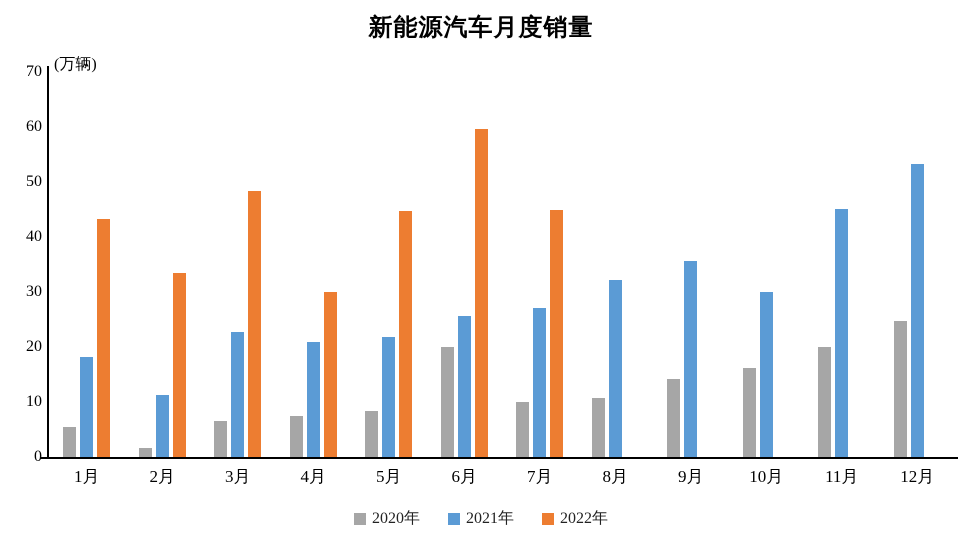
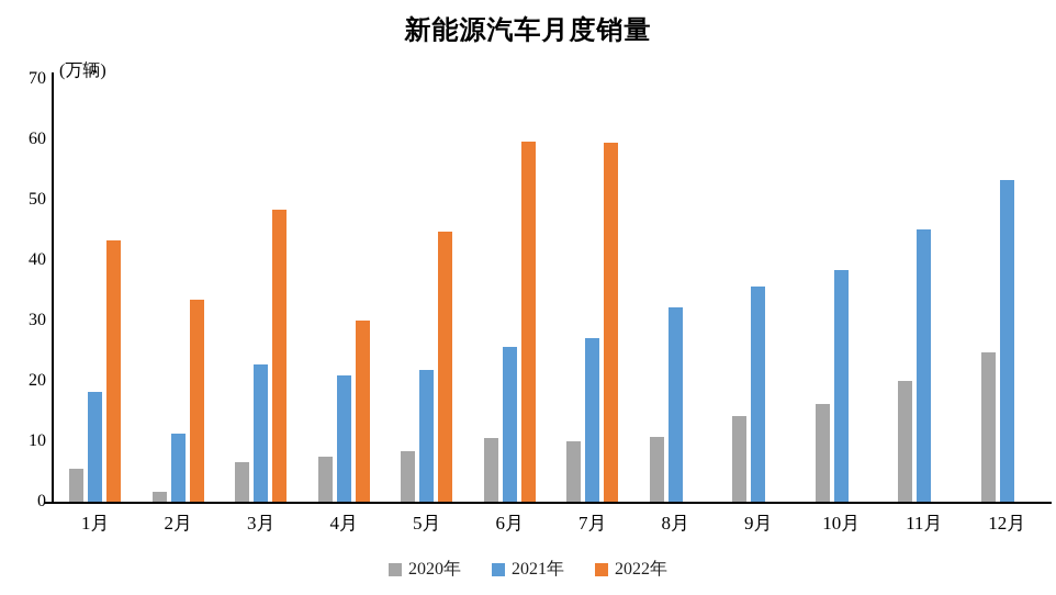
2020年/6月: 20 -> 10
2022年/7月: 45 -> 59
2021年/10月: 30 -> 38
